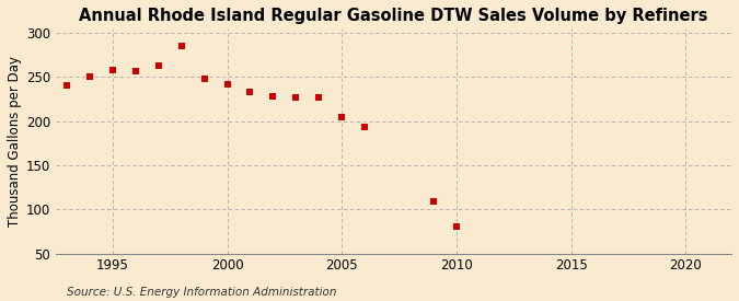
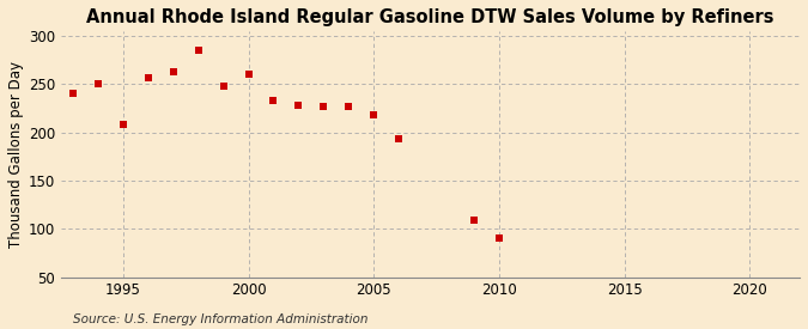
1995: 258 -> 208
2000: 242 -> 260
2005: 205 -> 218
2010: 80 -> 90
